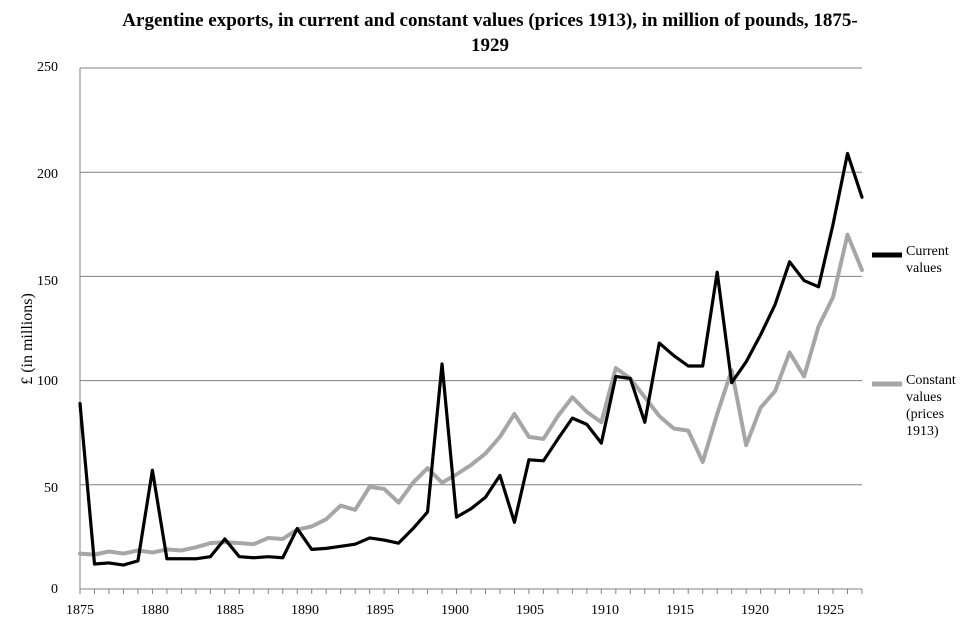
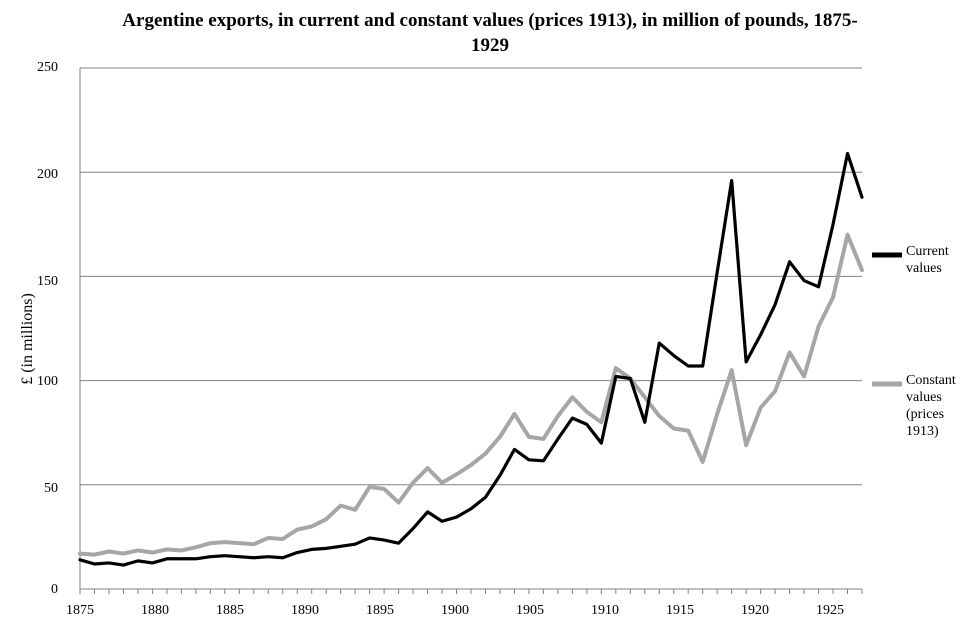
Current values/1875: 89 -> 14
Current values/1880: 57 -> 12
Current values/1885: 24 -> 16
Current values/1890: 29 -> 18
Current values/1900: 108 -> 32
Current values/1905: 32 -> 67
Current values/1920: 99 -> 196
